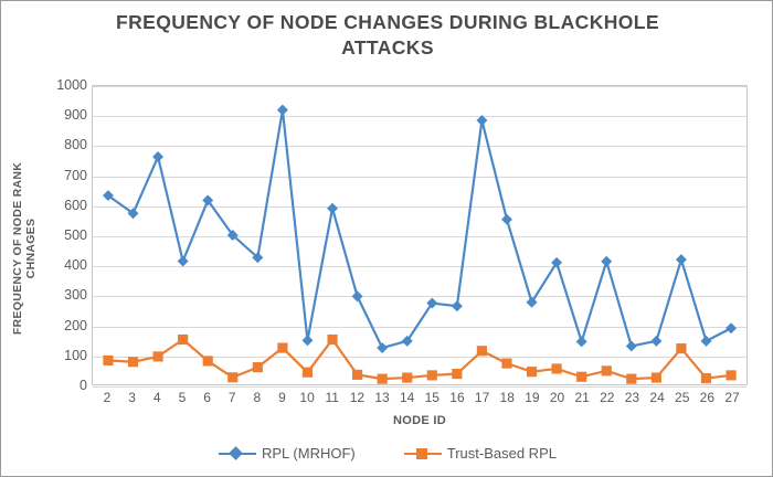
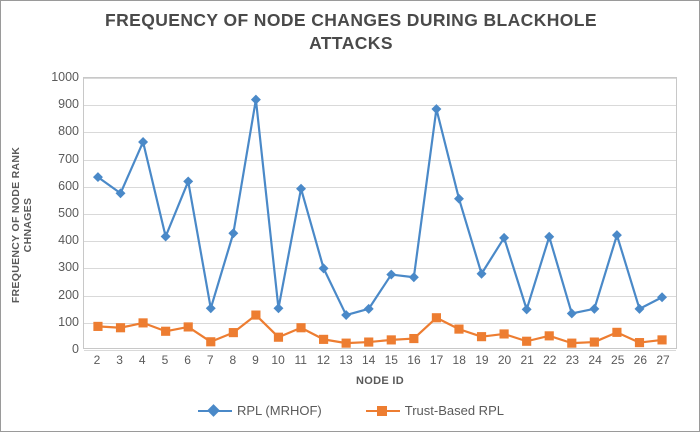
Trust-Based RPL/5: 150 -> 60
RPL (MRHOF)/7: 500 -> 150
Trust-Based RPL/11: 150 -> 80
Trust-Based RPL/25: 120 -> 60
